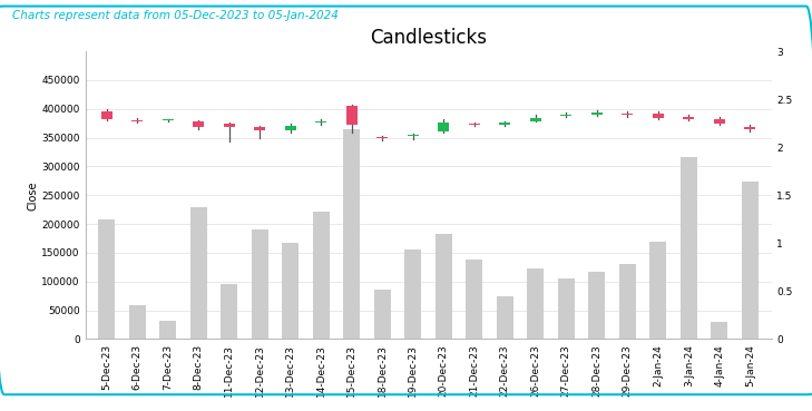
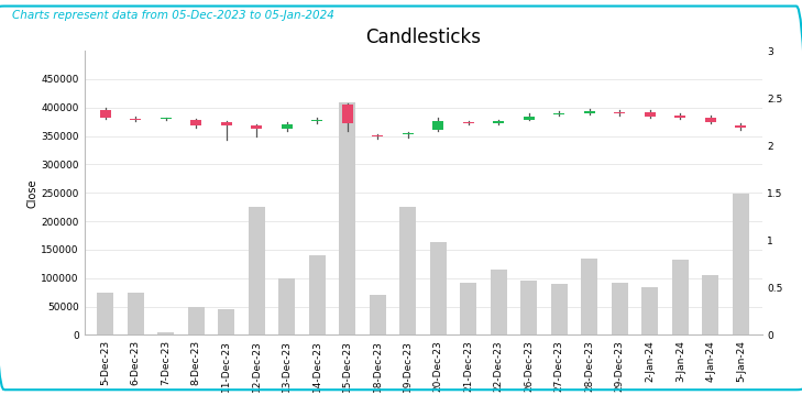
5-Dec-23: 208000 -> 75000
6-Dec-23: 58000 -> 75000
7-Dec-23: 32000 -> 5000
8-Dec-23: 230000 -> 50000
11-Dec-23: 96000 -> 45000
12-Dec-23: 190000 -> 225000
13-Dec-23: 168000 -> 100000
14-Dec-23: 222000 -> 140000
15-Dec-23: 364000 -> 410000
18-Dec-23: 86000 -> 70000
19-Dec-23: 156000 -> 225000
20-Dec-23: 182000 -> 163000
21-Dec-23: 138000 -> 92000
22-Dec-23: 74000 -> 115000
26-Dec-23: 122000 -> 95000
27-Dec-23: 106000 -> 90000
28-Dec-23: 116000 -> 135000
29-Dec-23: 130000 -> 92000
2-Jan-24: 170000 -> 85000
3-Jan-24: 316000 -> 133000
4-Jan-24: 30000 -> 105000
5-Jan-24: 274000 -> 248000
